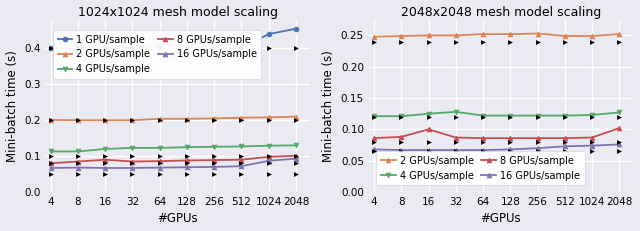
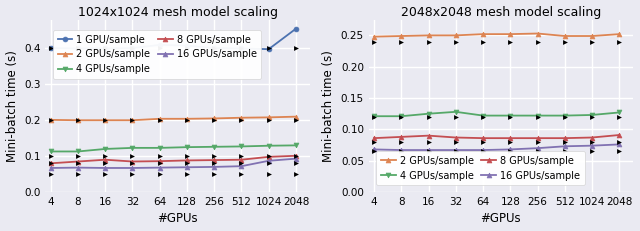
1024x1024 mesh model scaling/1 GPU/sample/1024: 0.440 -> 0.398
2048x2048 mesh model scaling/8 GPUs/sample/16: 0.100 -> 0.090
2048x2048 mesh model scaling/8 GPUs/sample/2048: 0.102 -> 0.091
